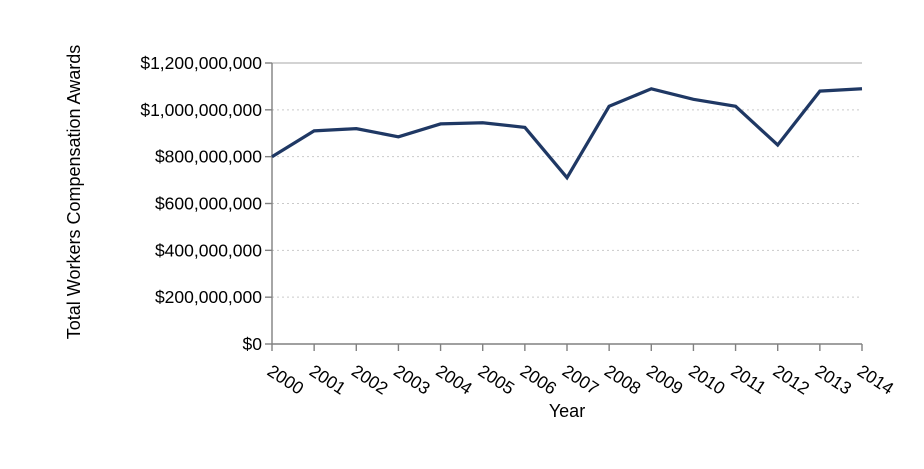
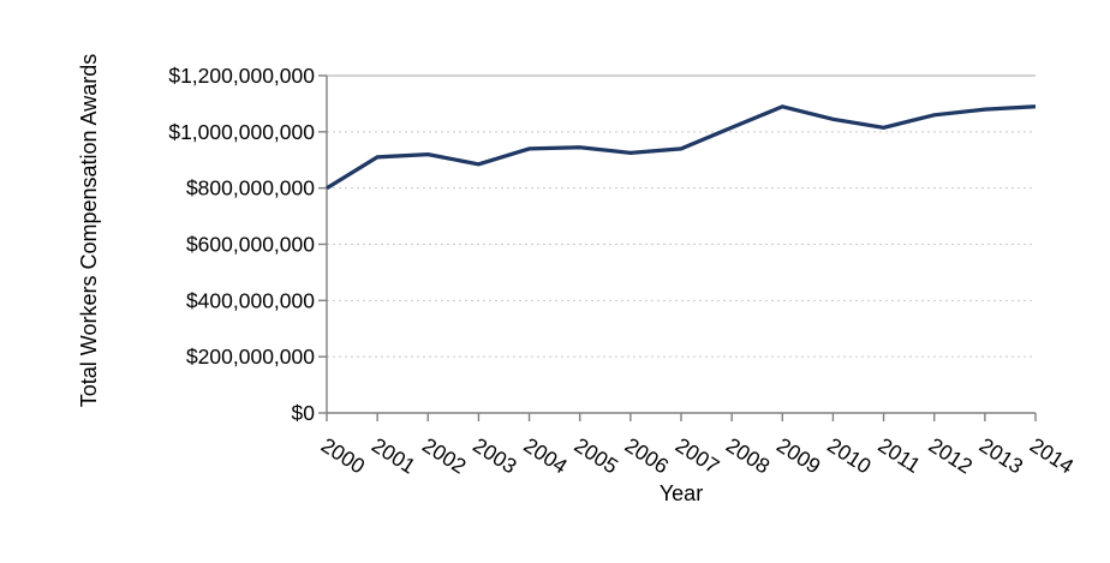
2007: $710000000 -> $940000000
2012: $850000000 -> $1060000000
